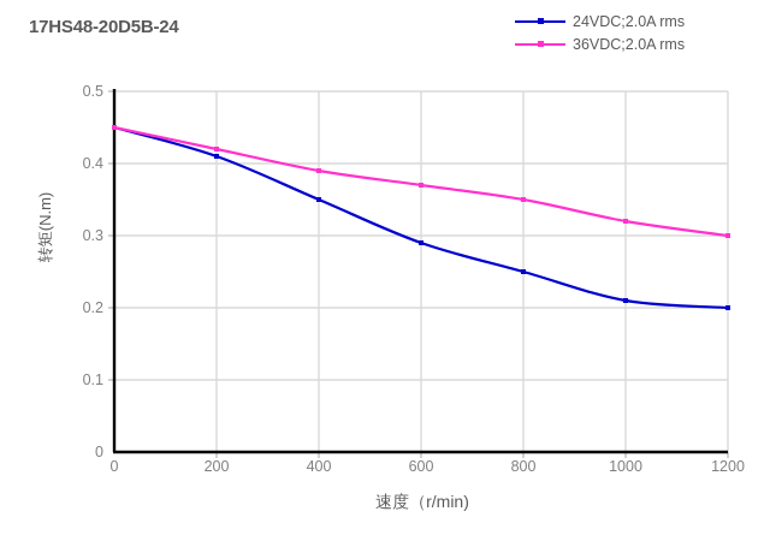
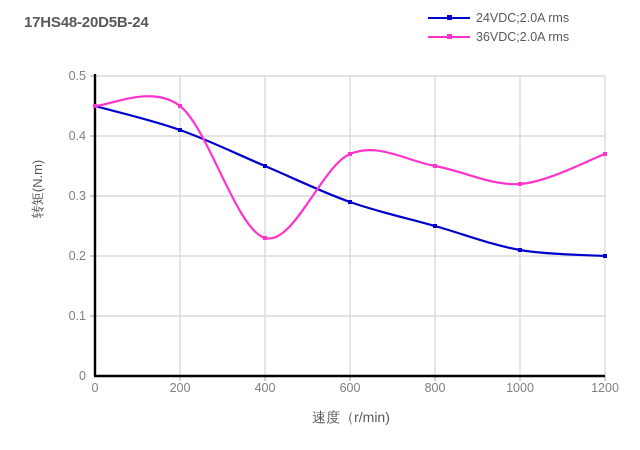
36VDC;2.0A rms/200: 0.42 -> 0.45
36VDC;2.0A rms/400: 0.39 -> 0.23
36VDC;2.0A rms/1200: 0.30 -> 0.37
